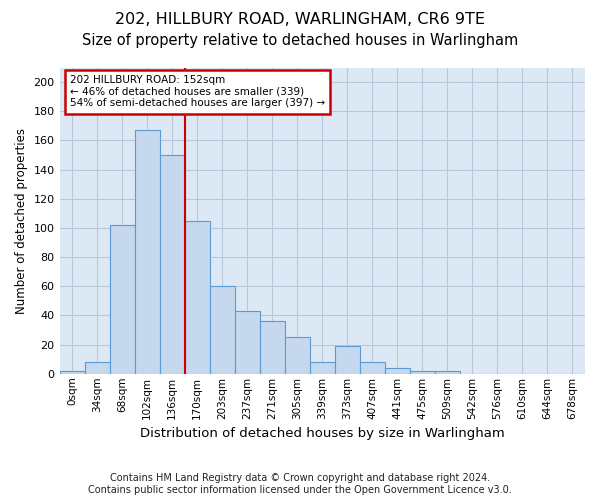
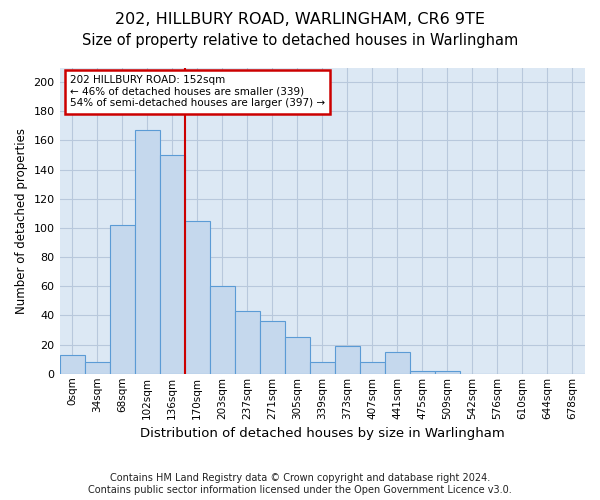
0sqm: 2 -> 13
441sqm: 4 -> 15
